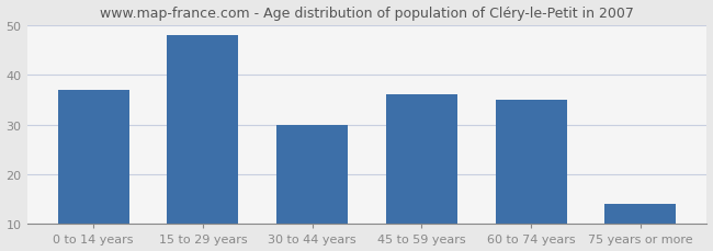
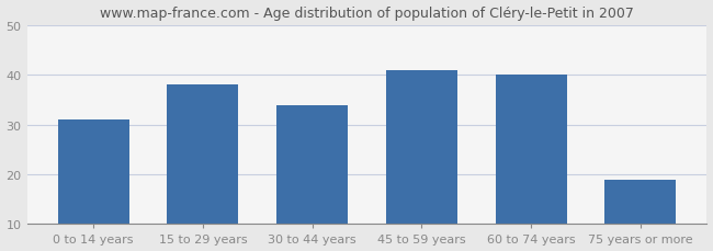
0 to 14 years: 37 -> 31
15 to 29 years: 48 -> 38
30 to 44 years: 30 -> 34
45 to 59 years: 36 -> 41
60 to 74 years: 35 -> 40
75 years or more: 14 -> 19
